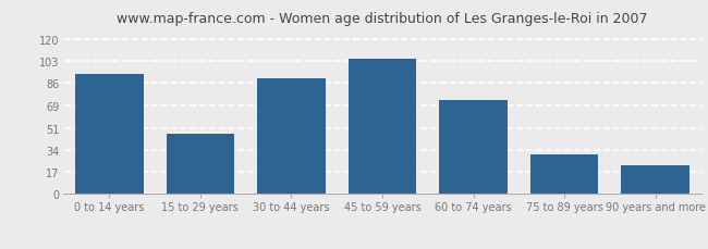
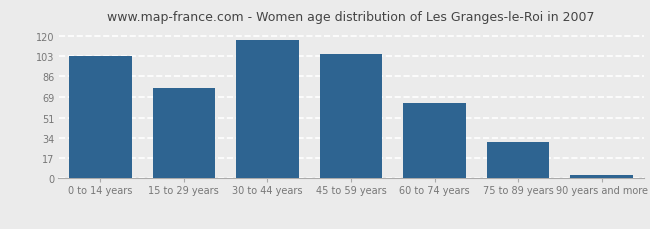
0 to 14 years: 93 -> 103
15 to 29 years: 47 -> 76
30 to 44 years: 90 -> 117
60 to 74 years: 73 -> 64
90 years and more: 22 -> 3
